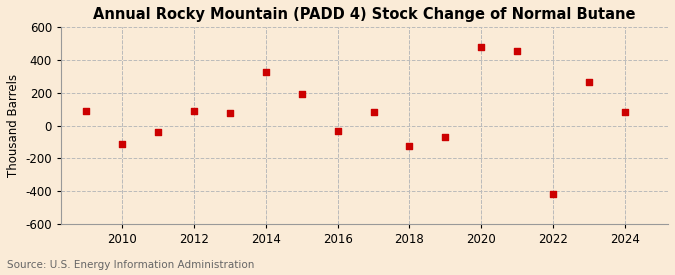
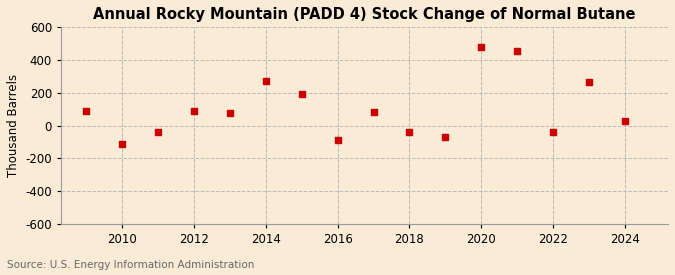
2014: 330 -> 270
2016: -30 -> -90
2018: -120 -> -40
2022: -420 -> -40
2024: 80 -> 30
